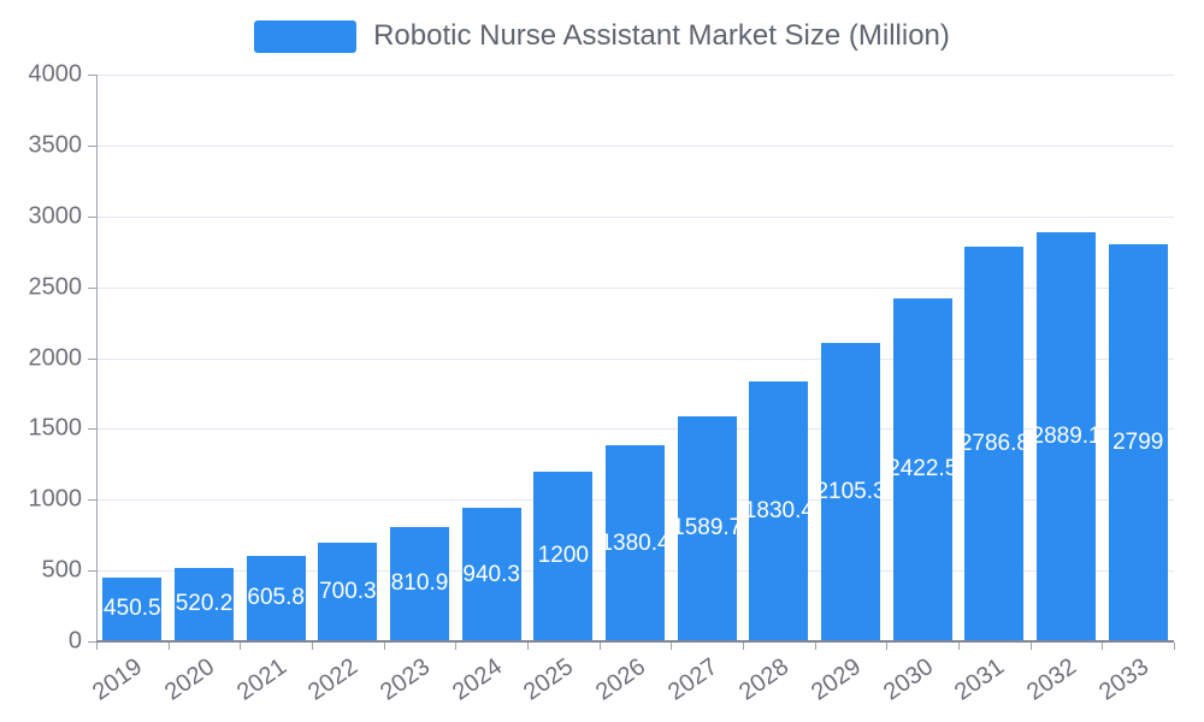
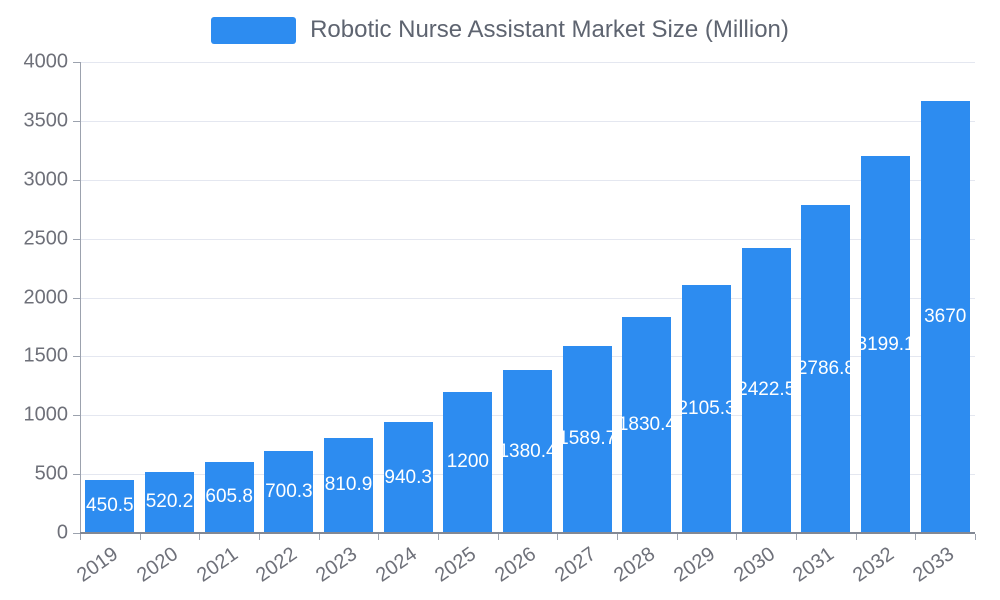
2032: 2889.1 -> 3199.1
2033: 2799 -> 3670
